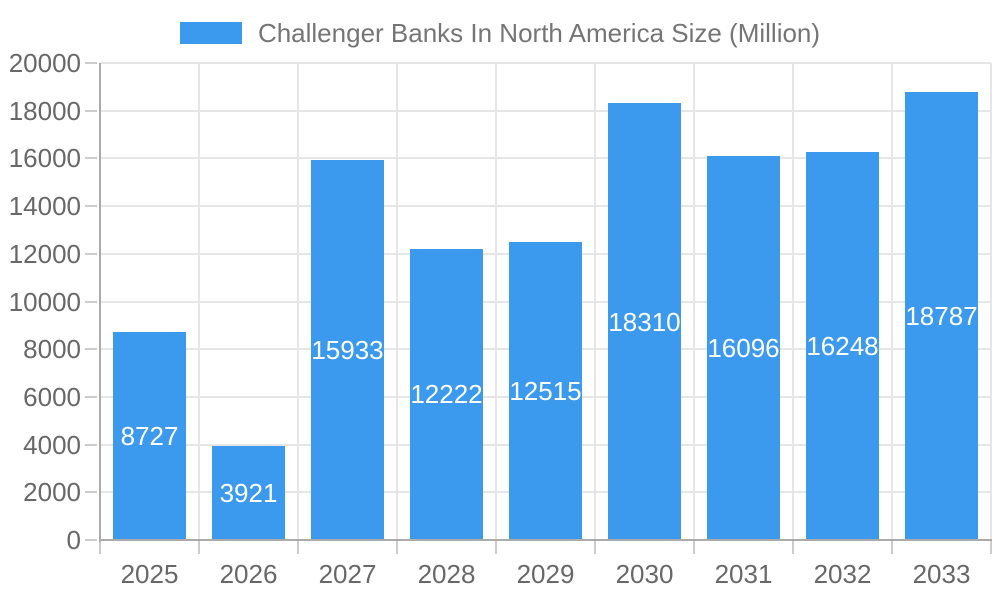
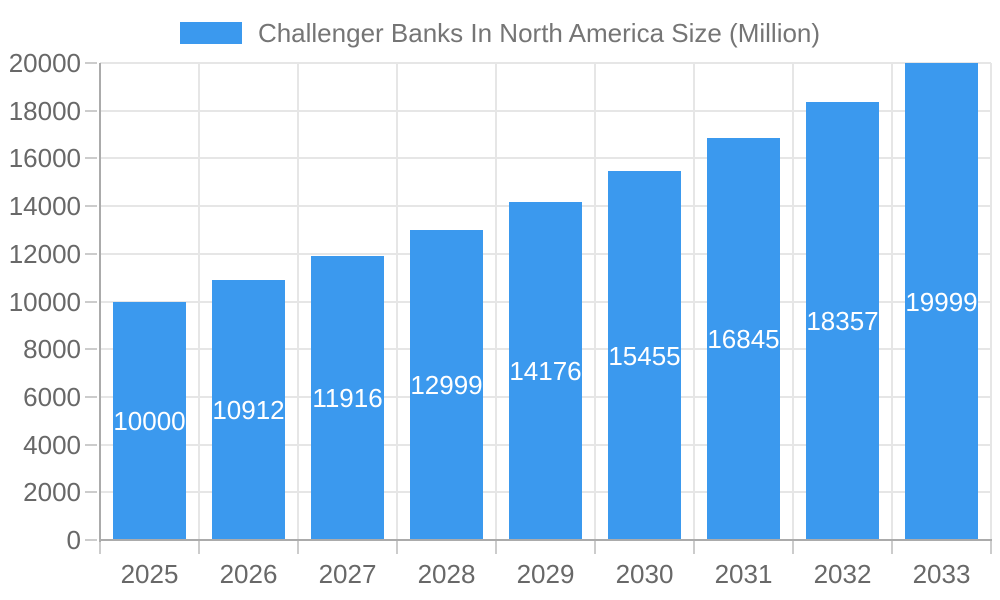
2025: 8727 -> 10000
2026: 3921 -> 10912
2027: 15933 -> 11916
2028: 12222 -> 12999
2029: 12515 -> 14176
2030: 18310 -> 15455
2031: 16096 -> 16845
2032: 16248 -> 18357
2033: 18787 -> 19999
